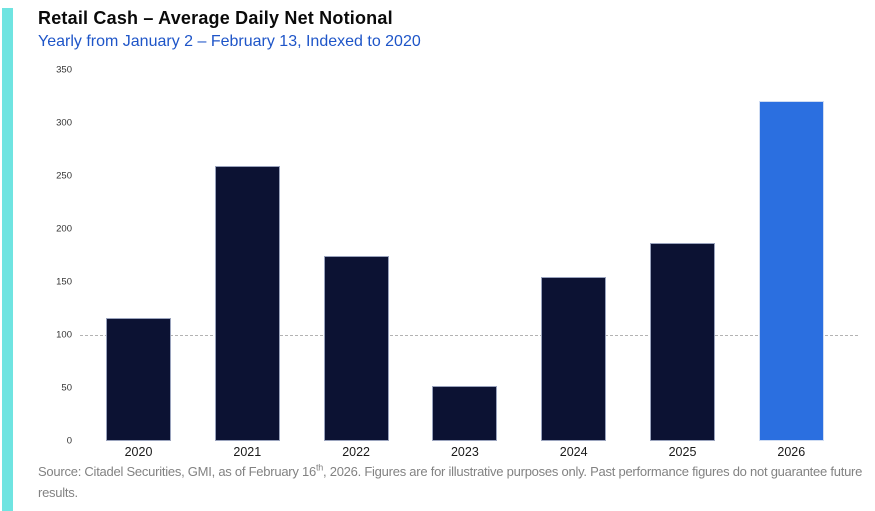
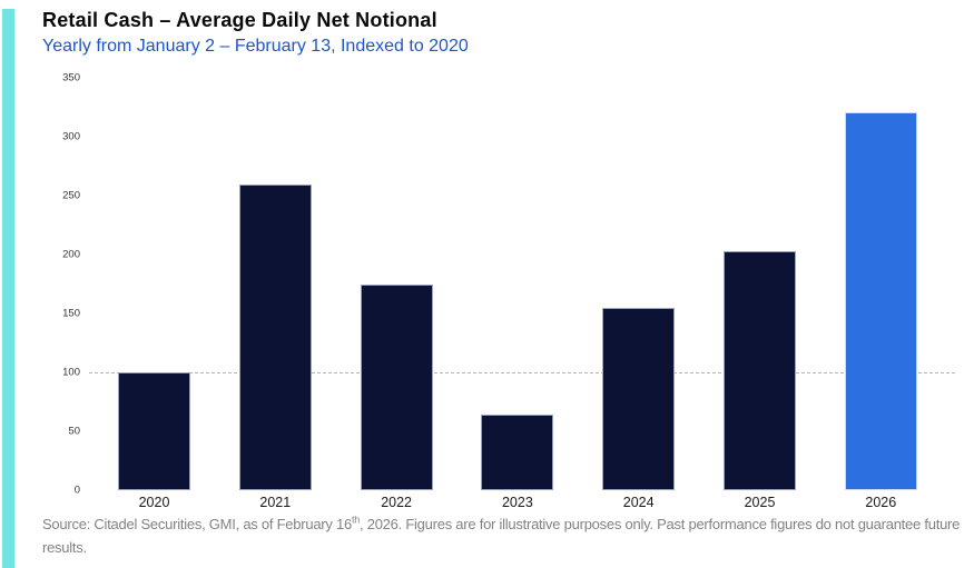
2020: 116 -> 100
2023: 52 -> 64
2025: 187 -> 203
